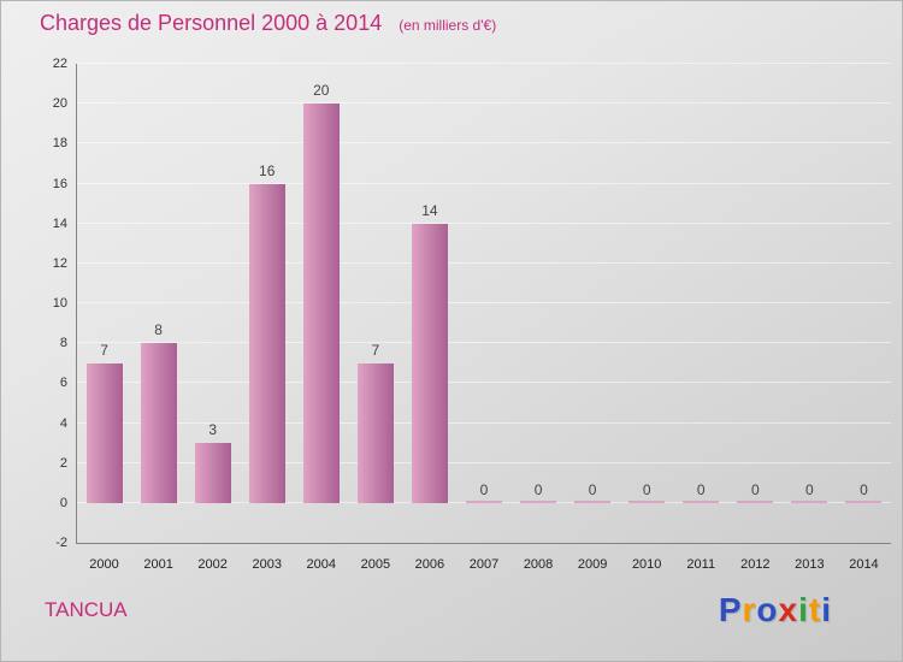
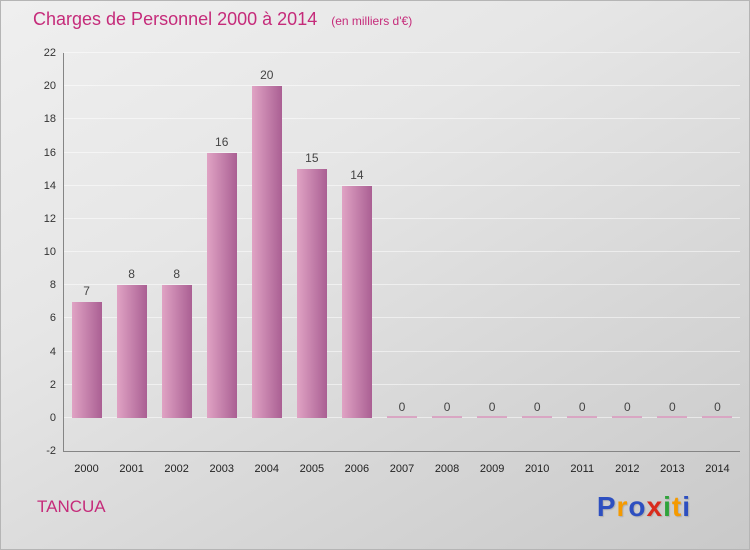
2002: 3 -> 8
2005: 7 -> 15
